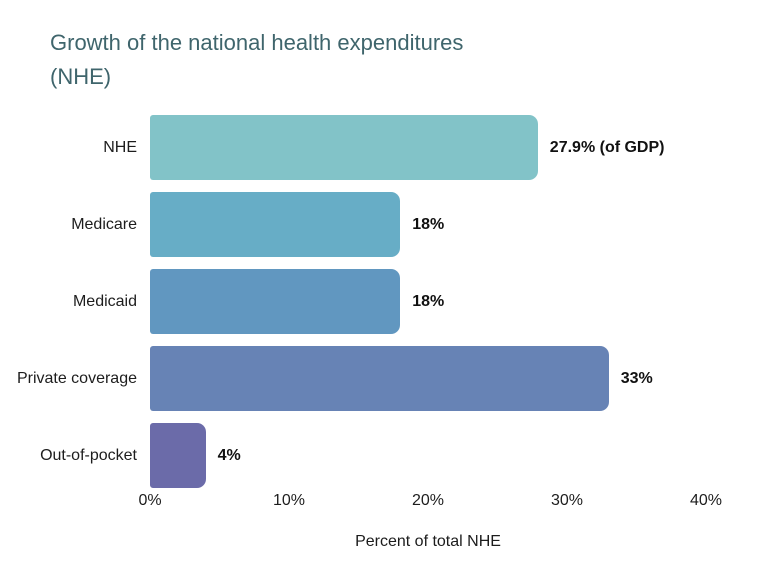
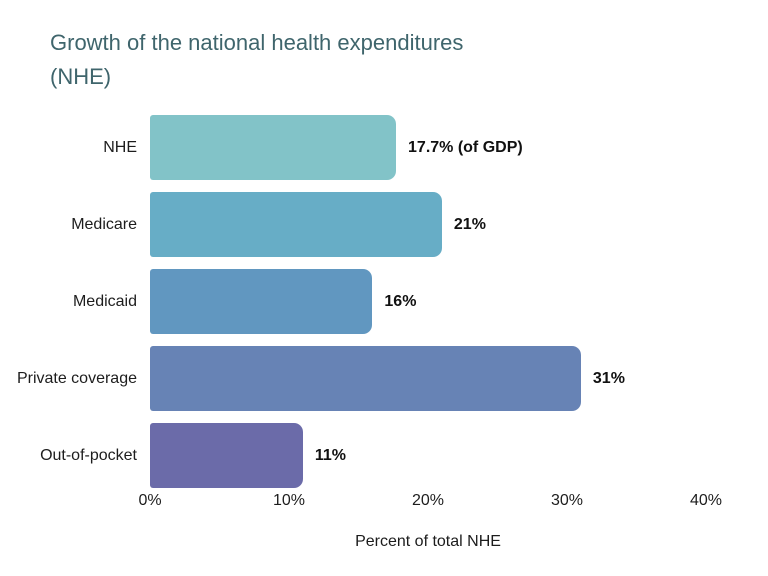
NHE: 27.9% -> 17.7%
Medicare: 18% -> 21%
Medicaid: 18% -> 16%
Private coverage: 33% -> 31%
Out-of-pocket: 4% -> 11%
